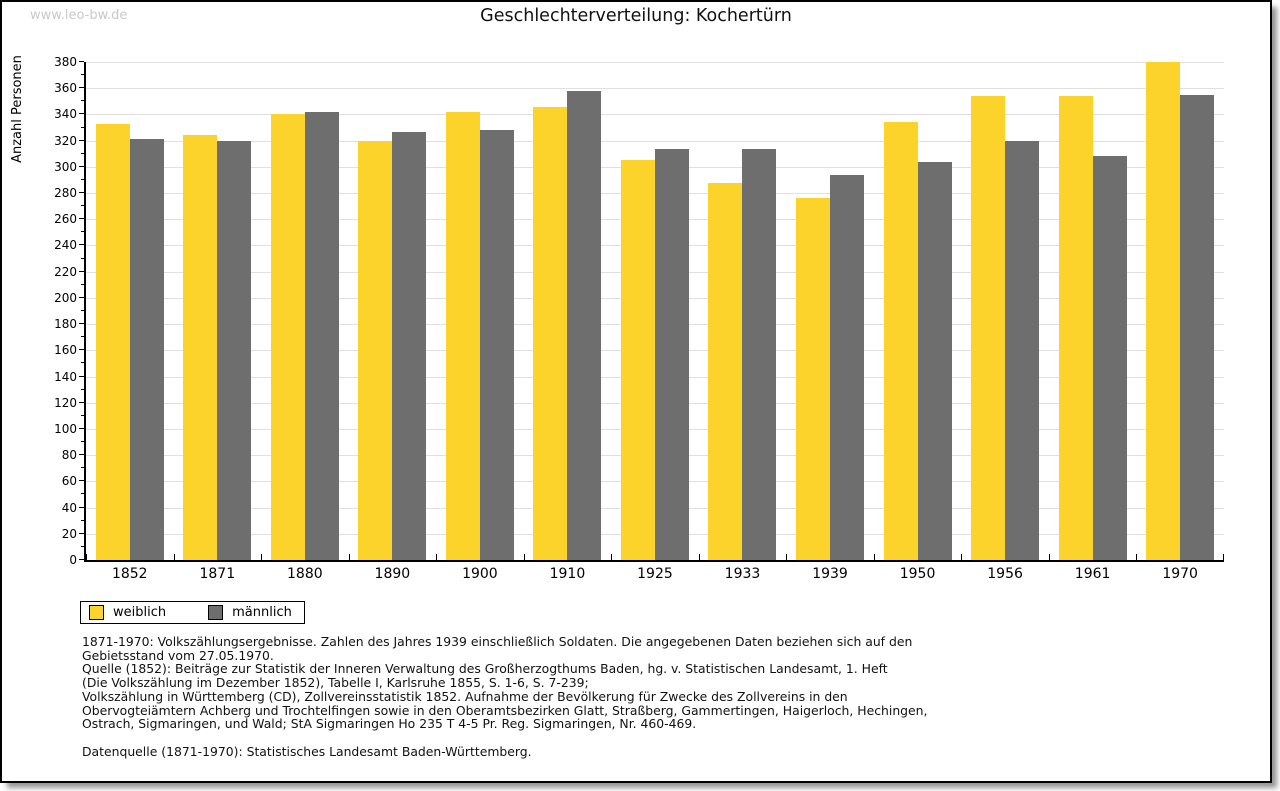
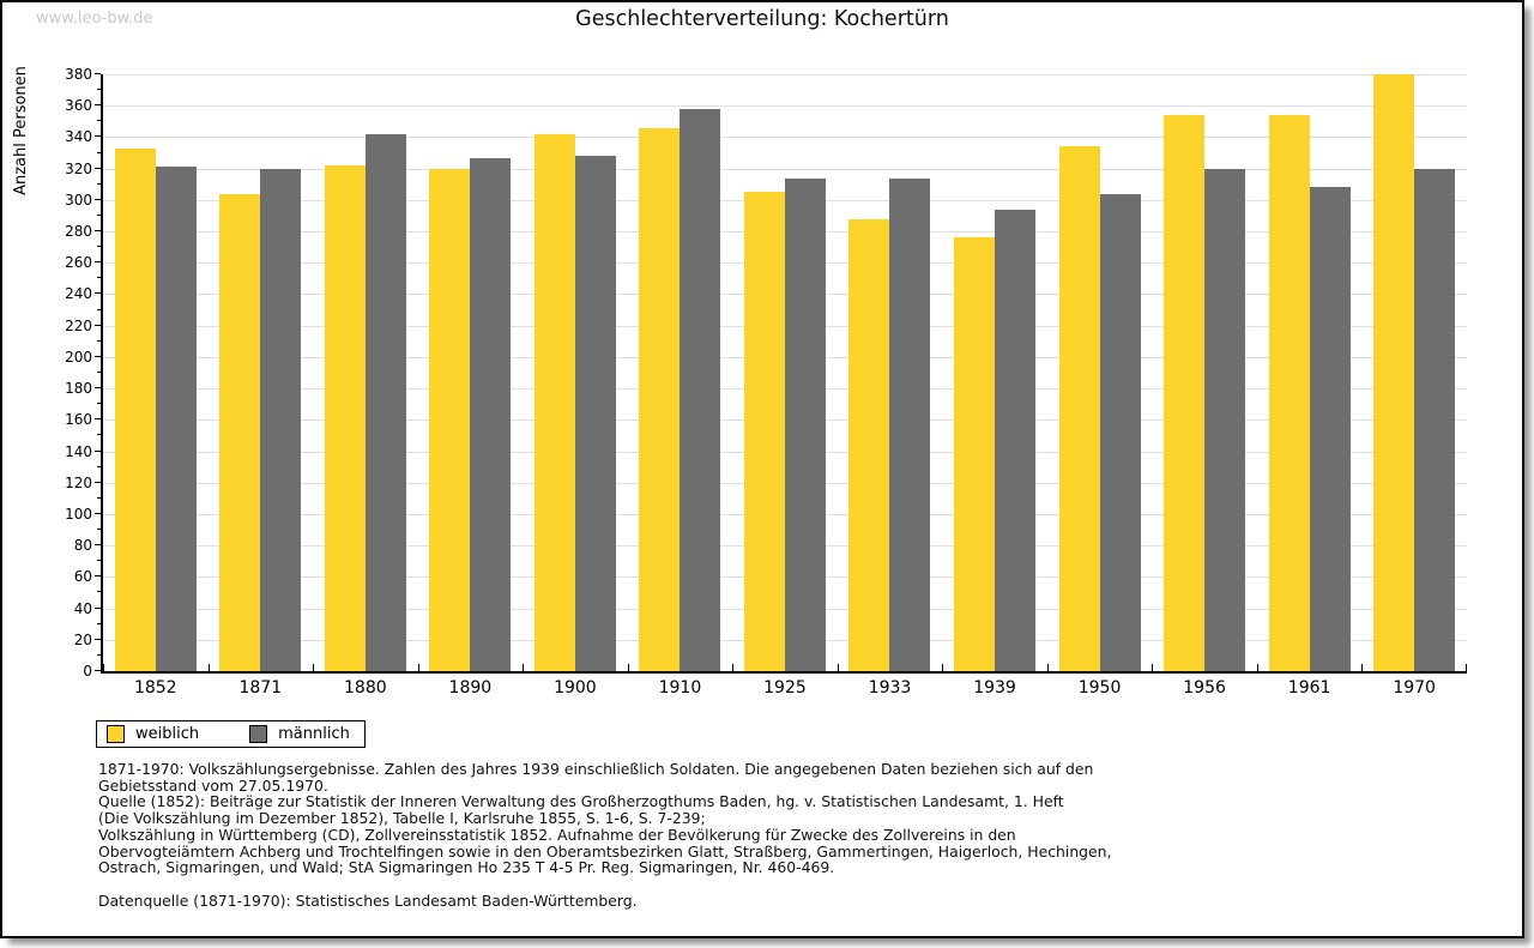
weiblich/1871: 324 -> 304
weiblich/1880: 340 -> 322
männlich/1970: 355 -> 320
